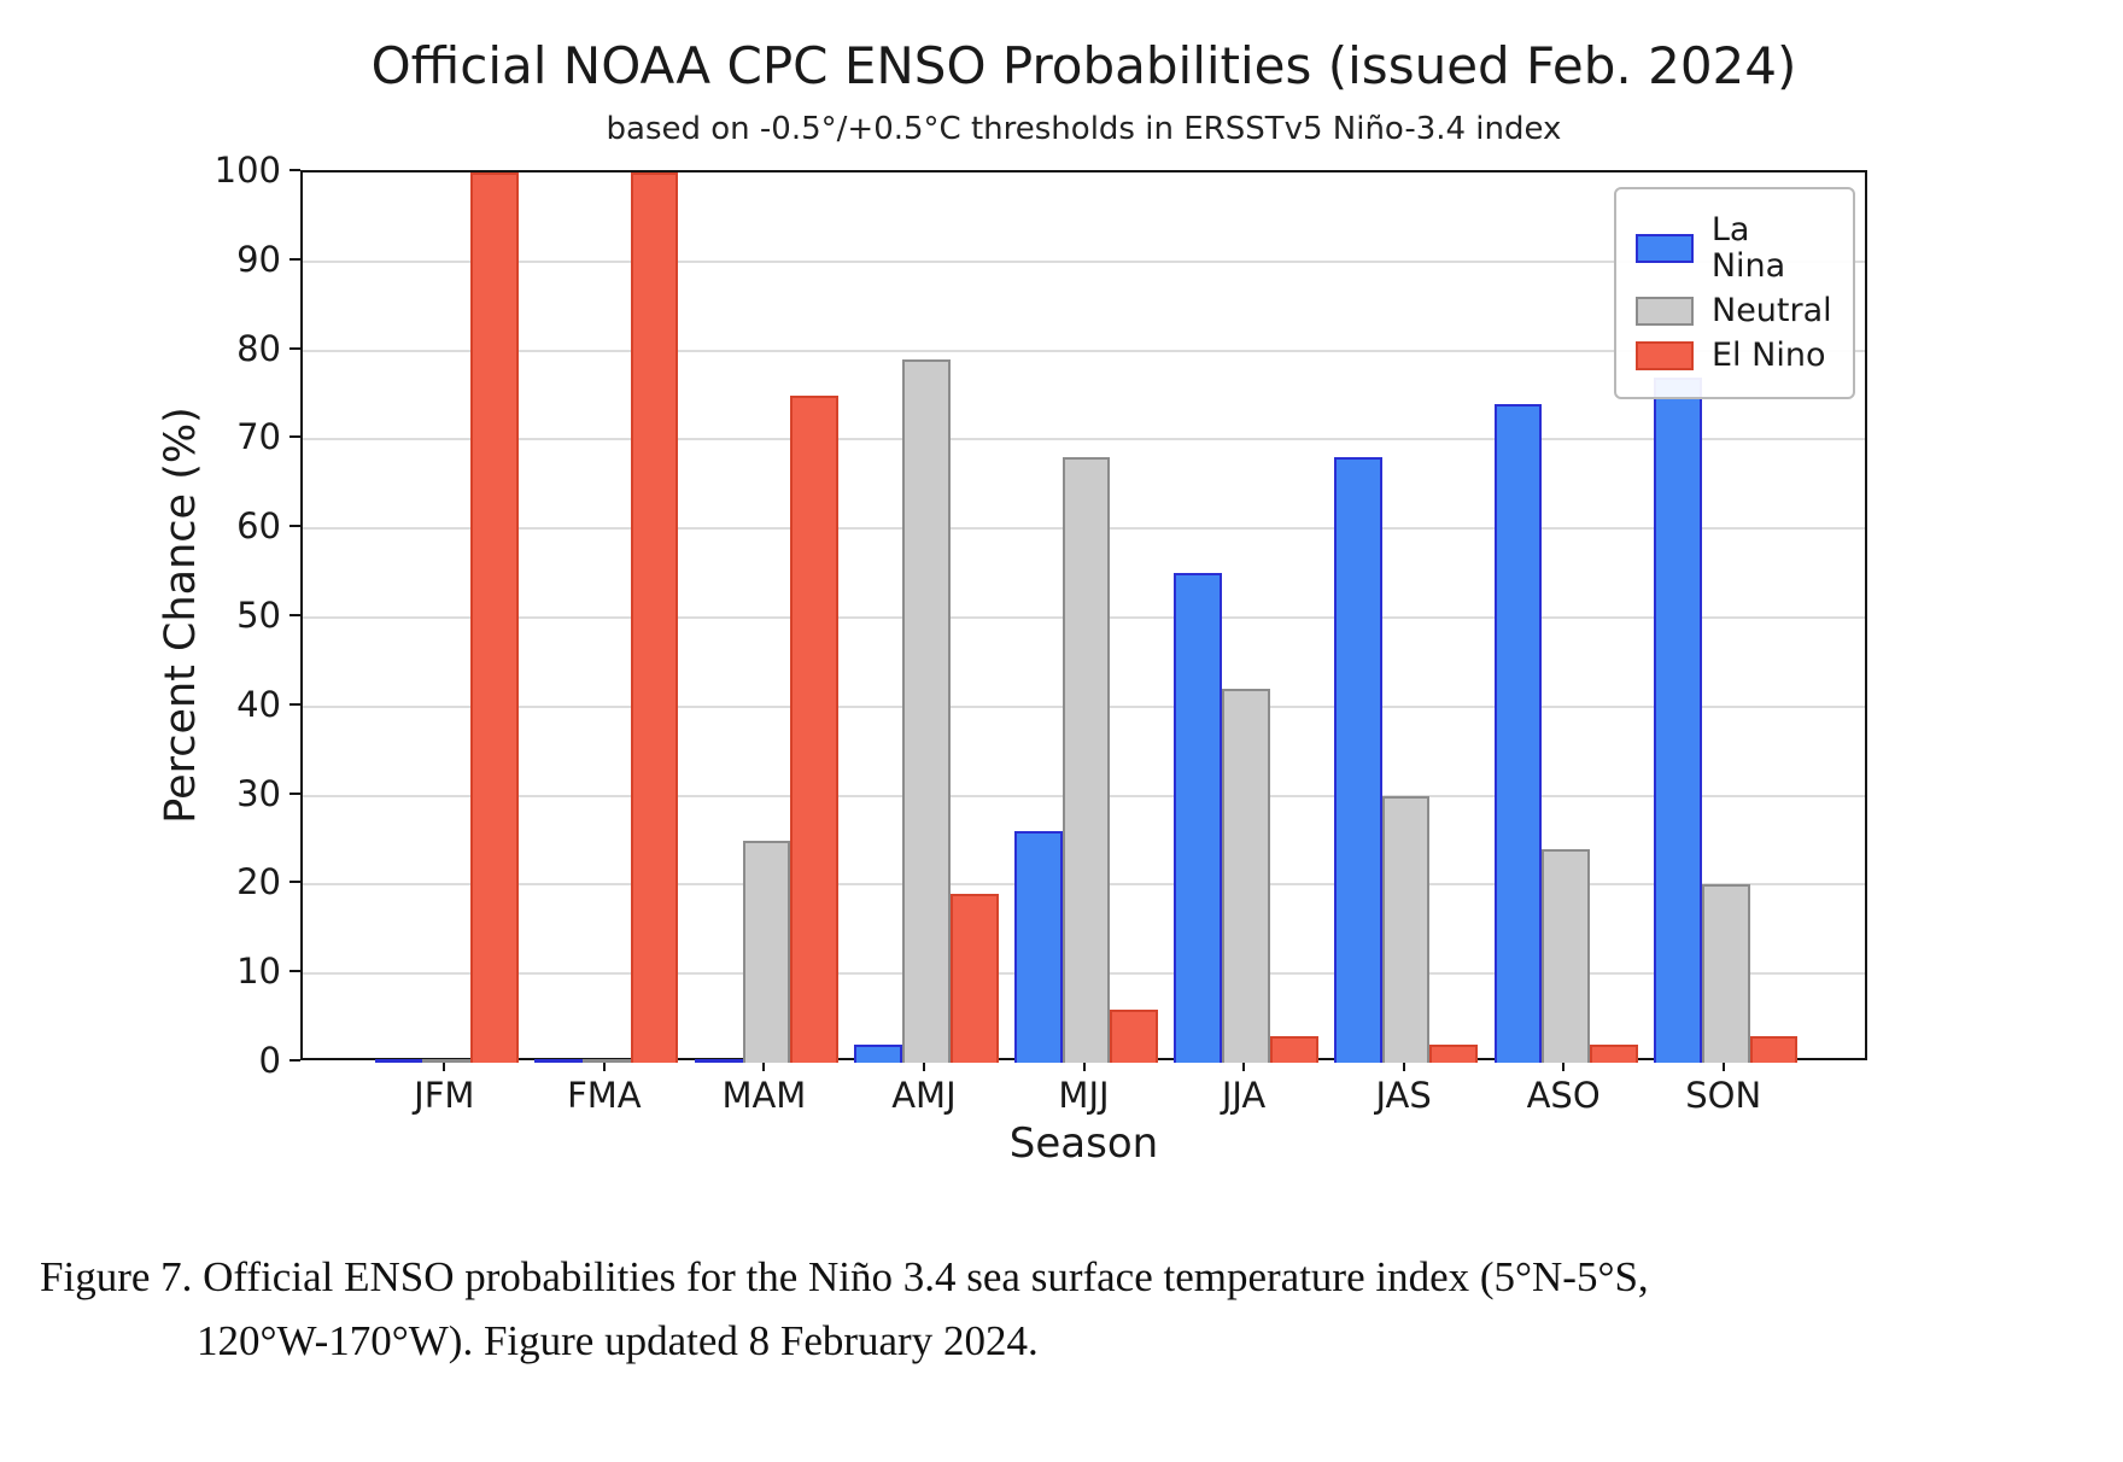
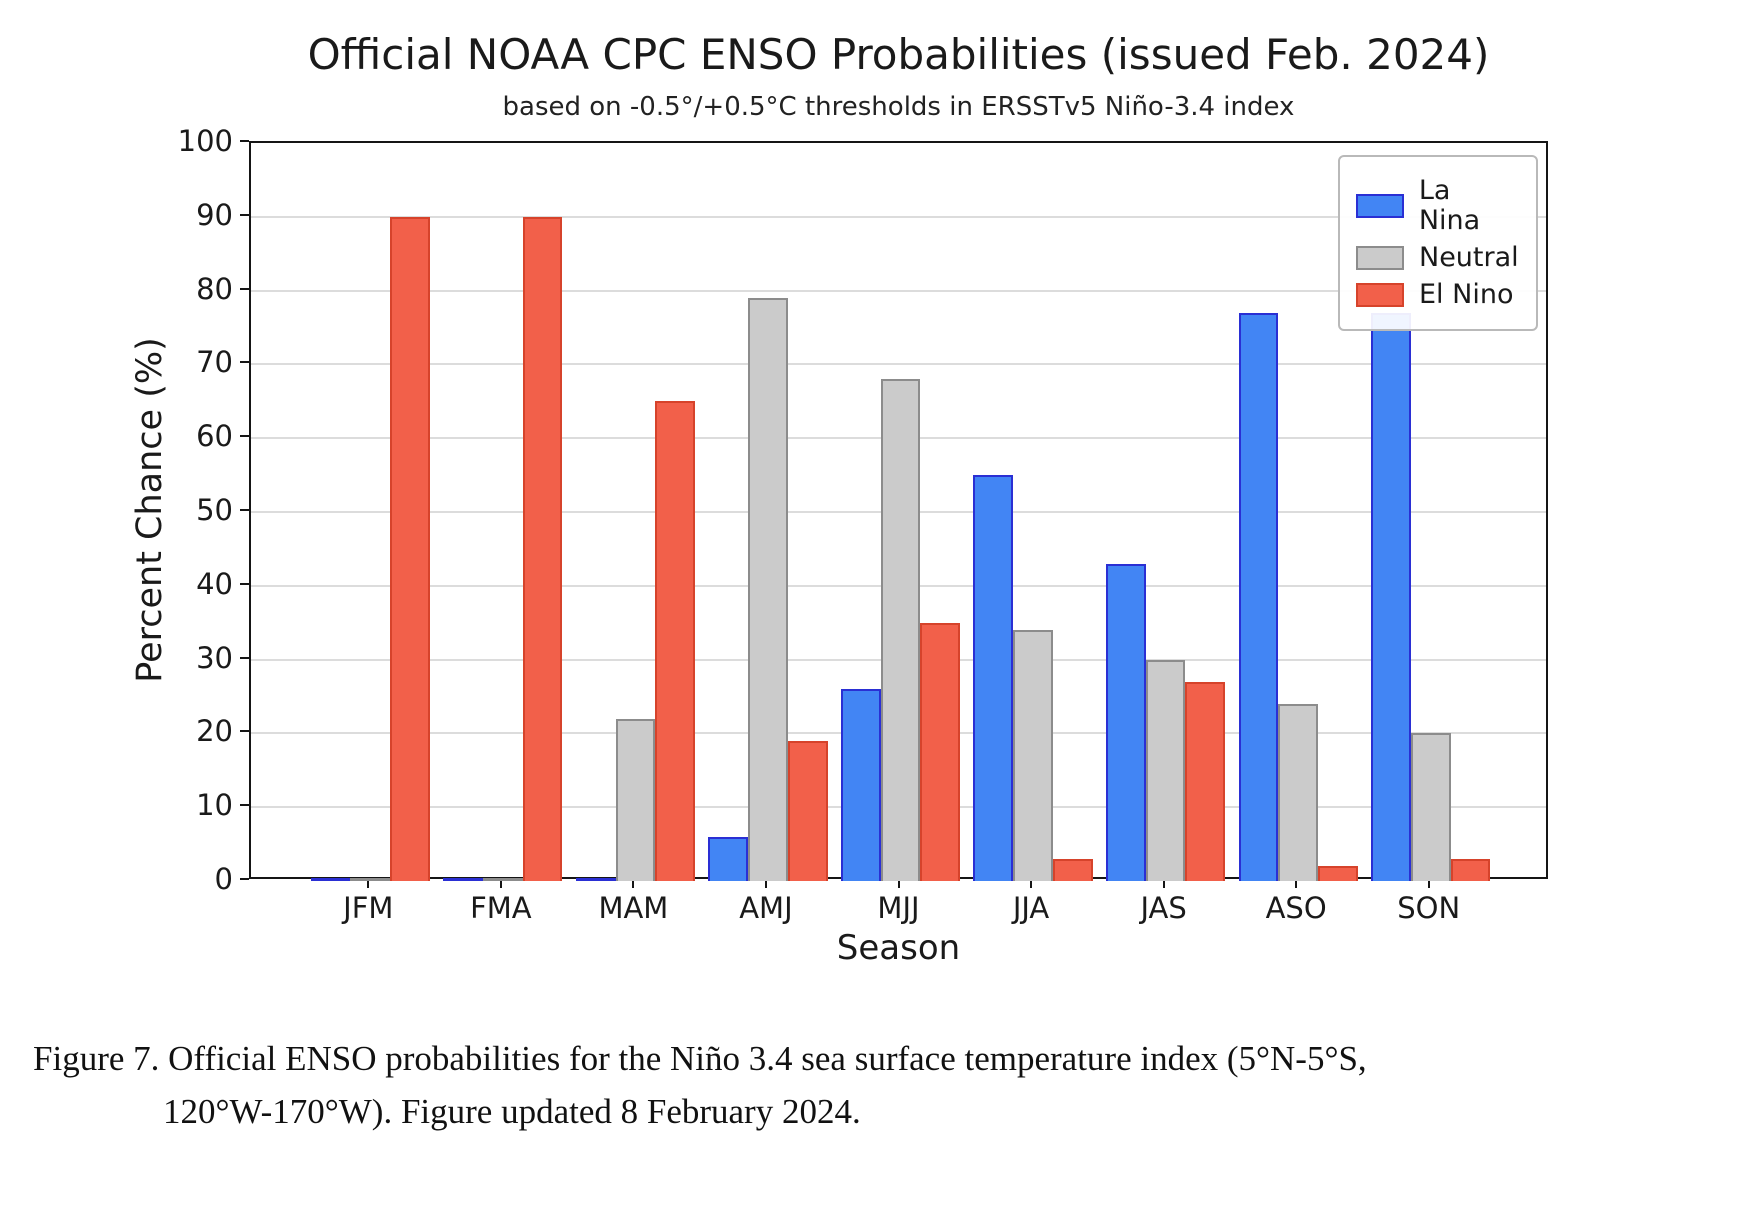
El Nino/JFM: 100 -> 90
El Nino/FMA: 100 -> 90
Neutral/MAM: 25 -> 22
El Nino/MAM: 75 -> 65
La Nina/AMJ: 2 -> 6
El Nino/MJJ: 6 -> 35
Neutral/JJA: 42 -> 34
La Nina/JAS: 68 -> 43
El Nino/JAS: 2 -> 27
La Nina/ASO: 74 -> 77
